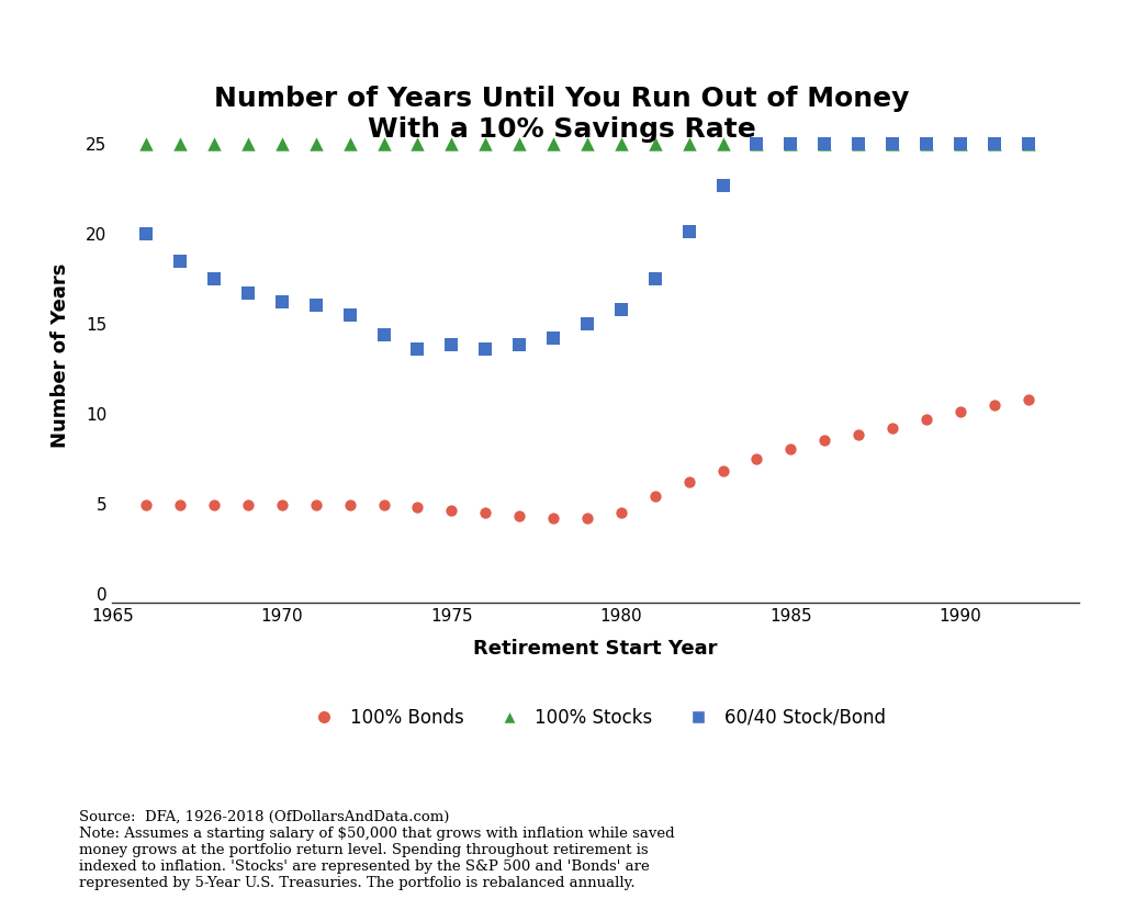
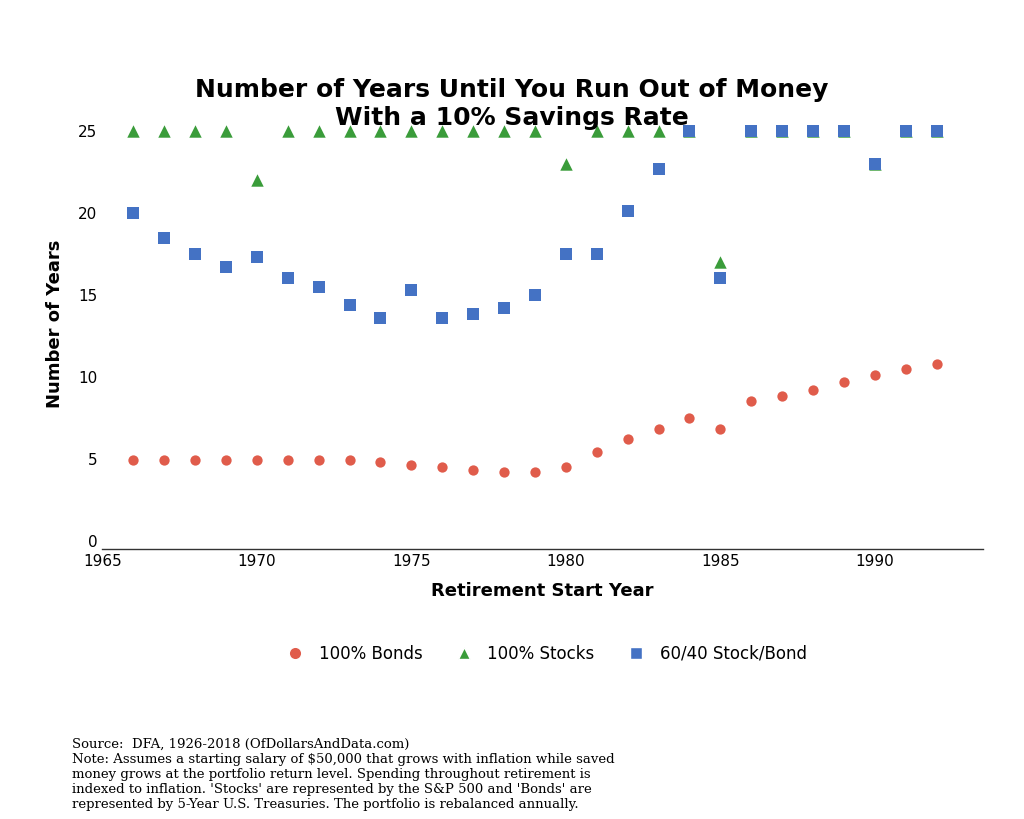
100% Stocks/1970: 25 -> 22
60/40 Stock/Bond/1970: 16.2 -> 17.3
60/40 Stock/Bond/1975: 13.8 -> 15.3
100% Stocks/1980: 25 -> 23
60/40 Stock/Bond/1980: 15.8 -> 17.5
100% Bonds/1985: 8.0 -> 6.8
100% Stocks/1985: 25 -> 17
60/40 Stock/Bond/1985: 25.0 -> 16.0
100% Stocks/1990: 25 -> 23
60/40 Stock/Bond/1990: 25.0 -> 23.0
